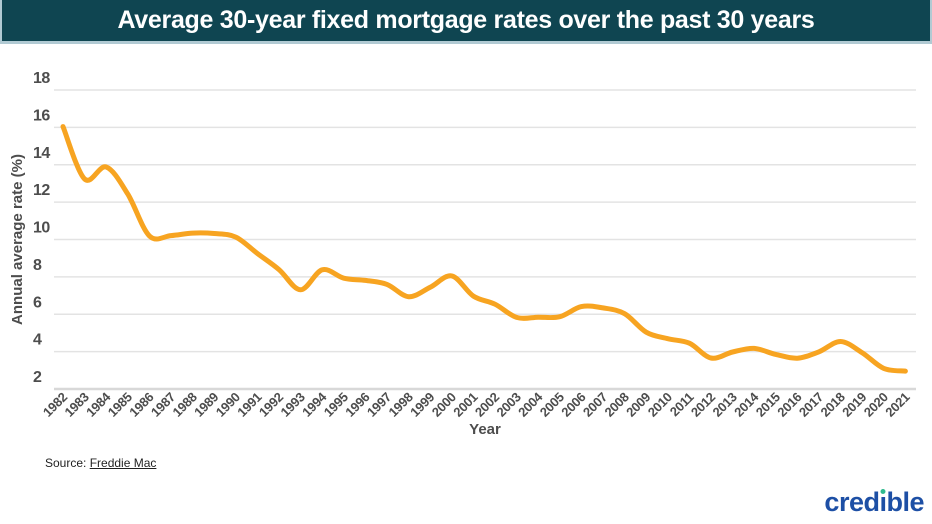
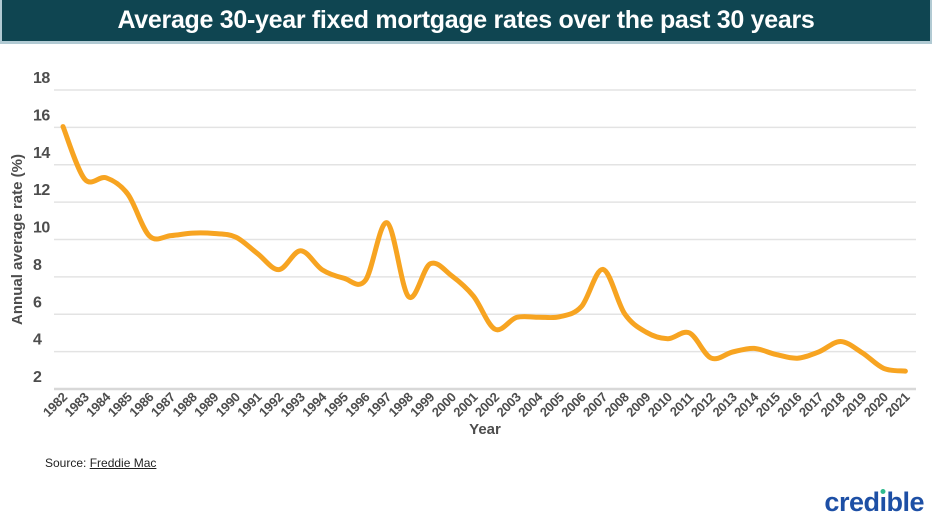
1984: 13.9 -> 13.3
1993: 7.3 -> 9.4
1997: 7.6 -> 10.9
1999: 7.4 -> 8.7
2002: 6.5 -> 5.2
2007: 6.3 -> 8.4
2011: 4.5 -> 5.0
